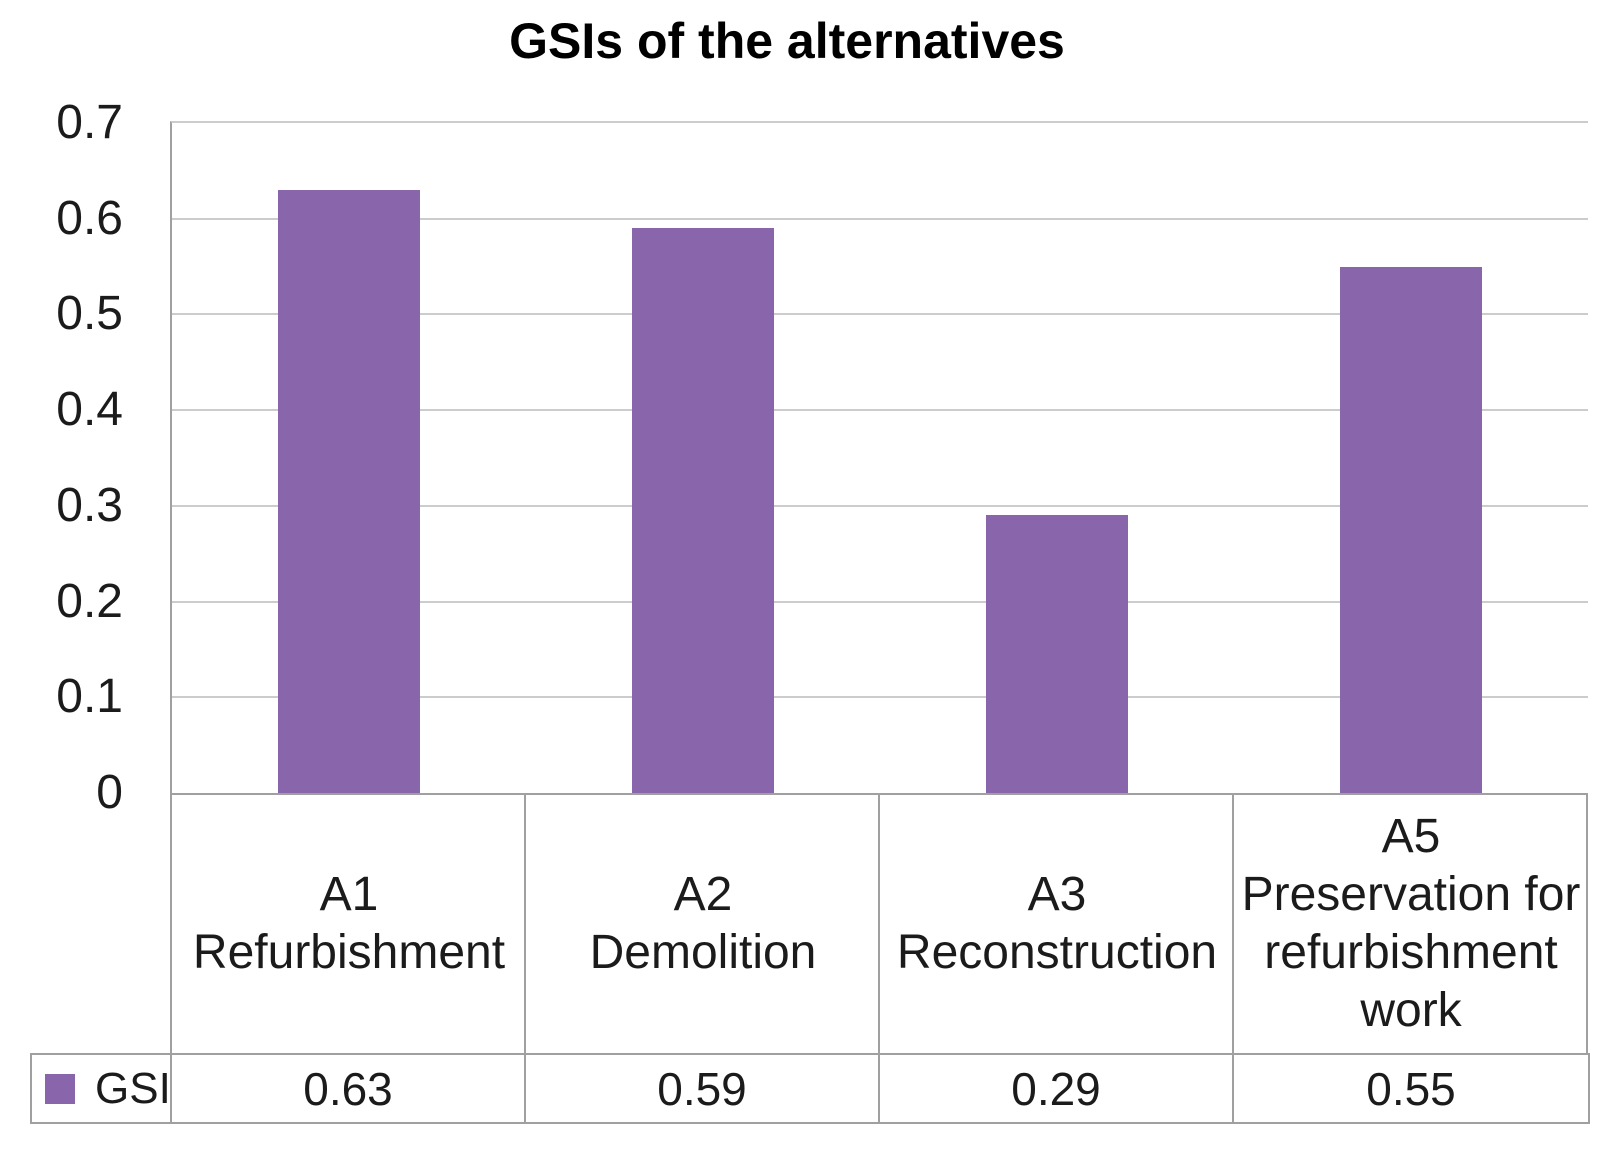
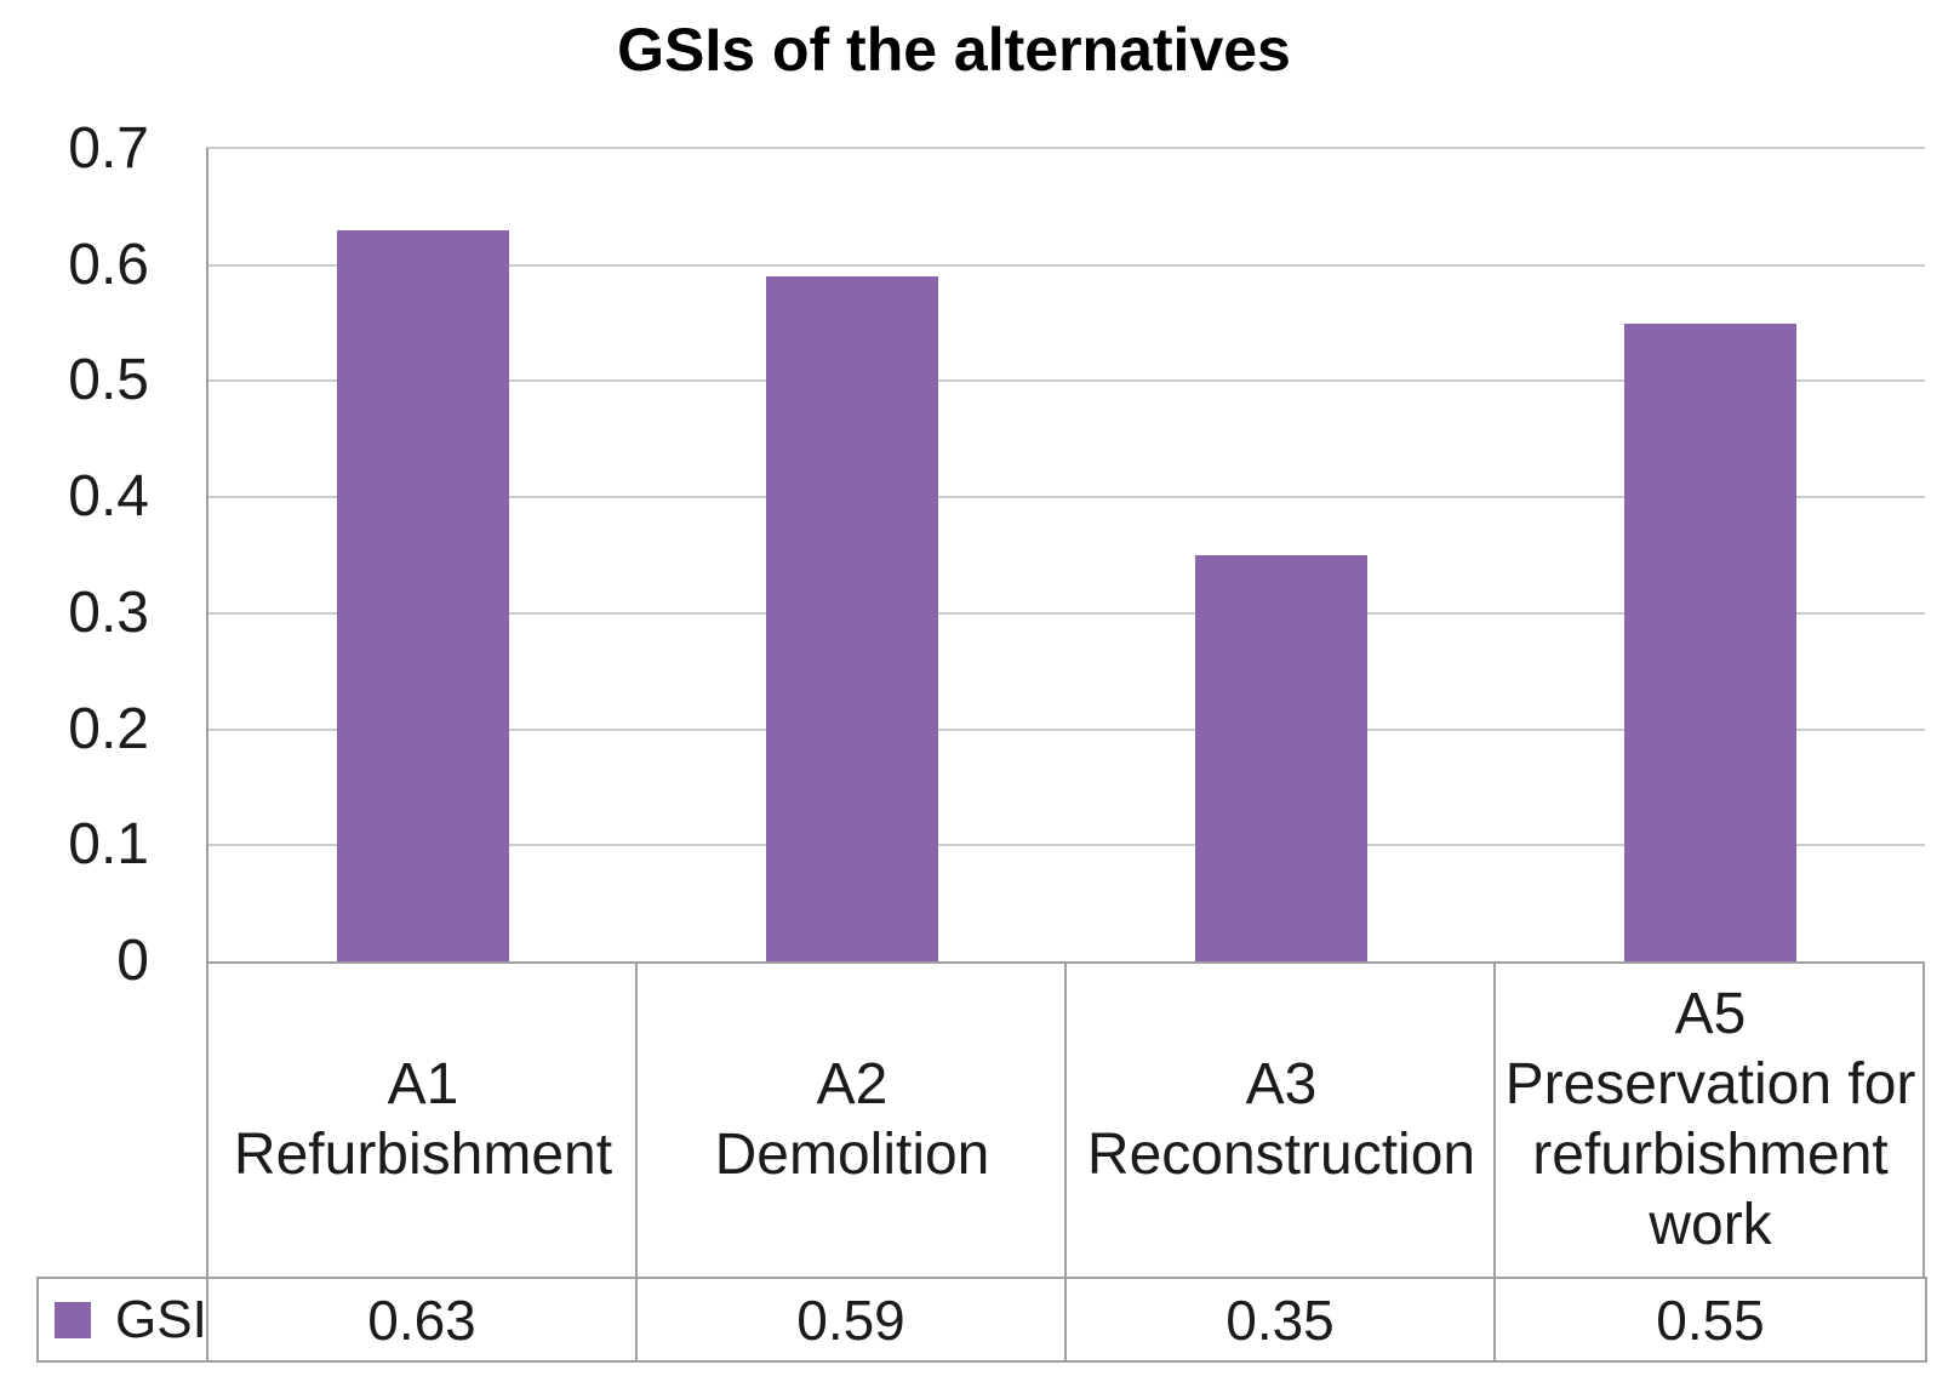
A3 Reconstruction: 0.29 -> 0.35
